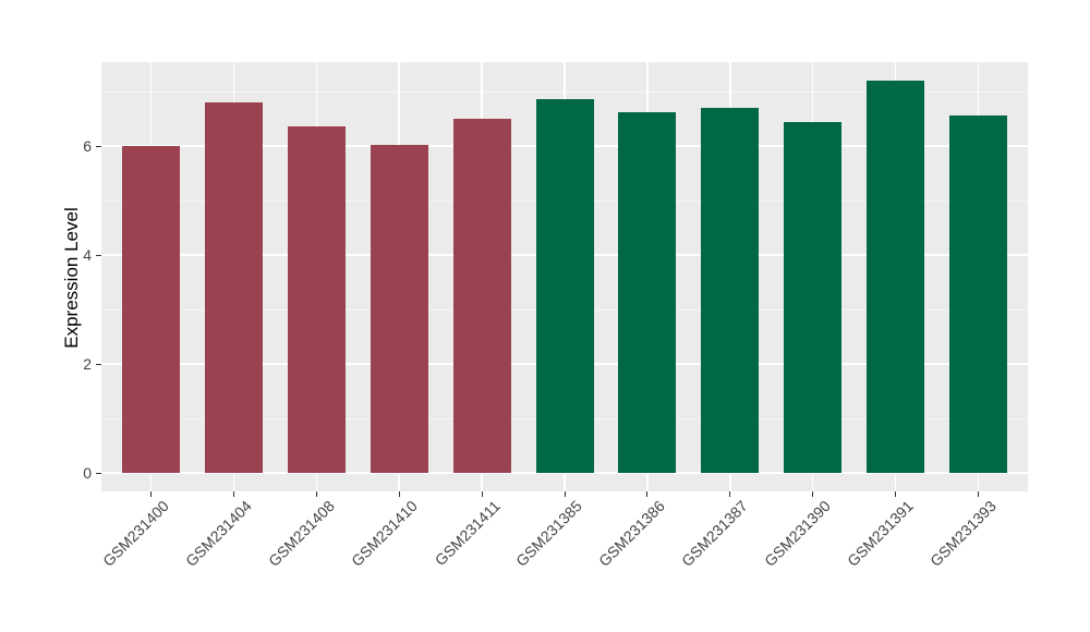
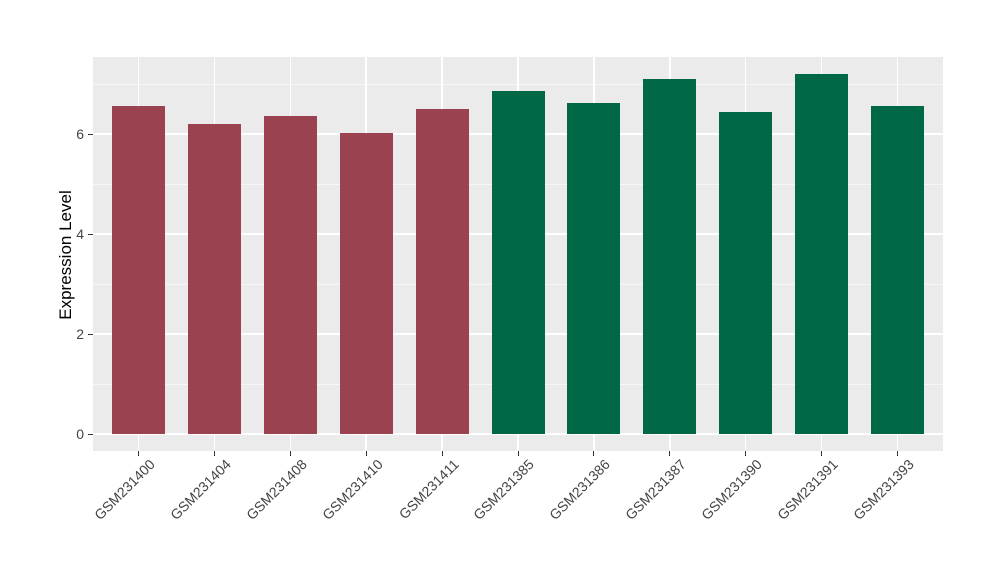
GSM231400: 6.0 -> 6.6
GSM231404: 6.8 -> 6.2
GSM231387: 6.7 -> 7.1
